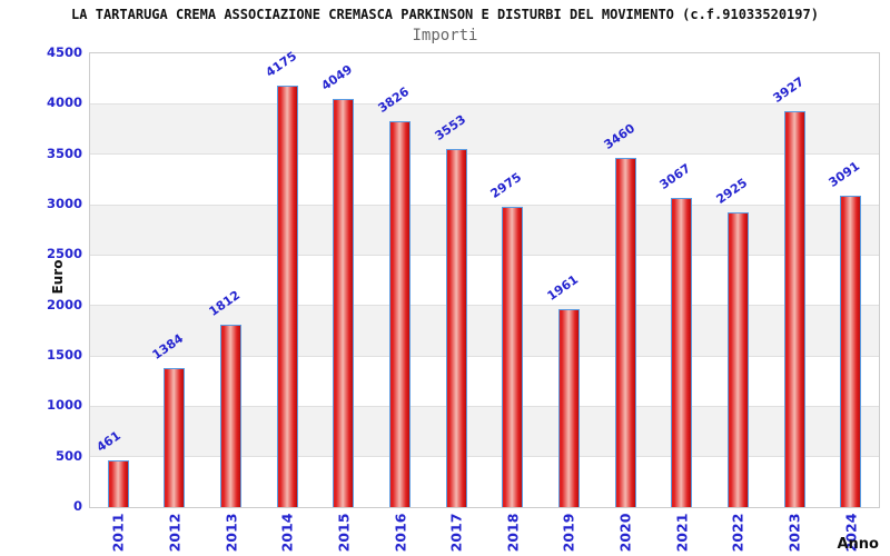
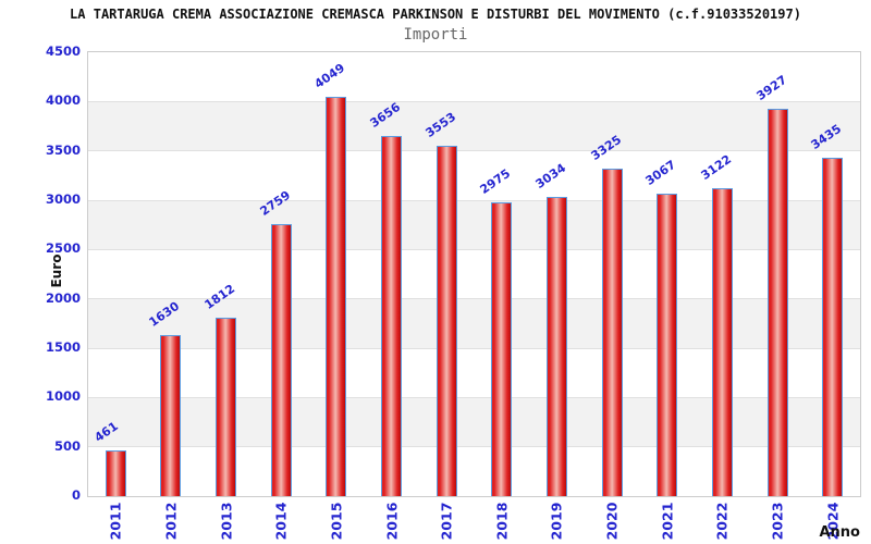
2012: 1384 -> 1630
2014: 4175 -> 2759
2016: 3826 -> 3656
2019: 1961 -> 3034
2020: 3460 -> 3325
2022: 2925 -> 3122
2024: 3091 -> 3435
